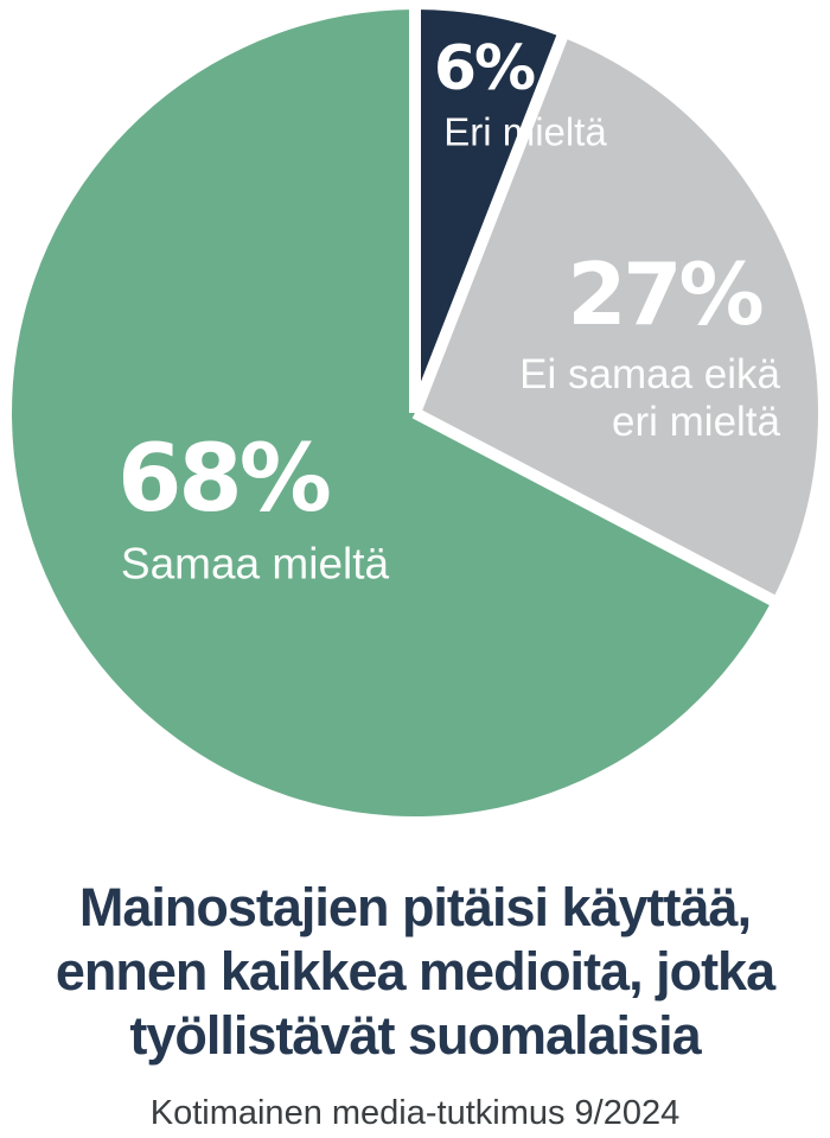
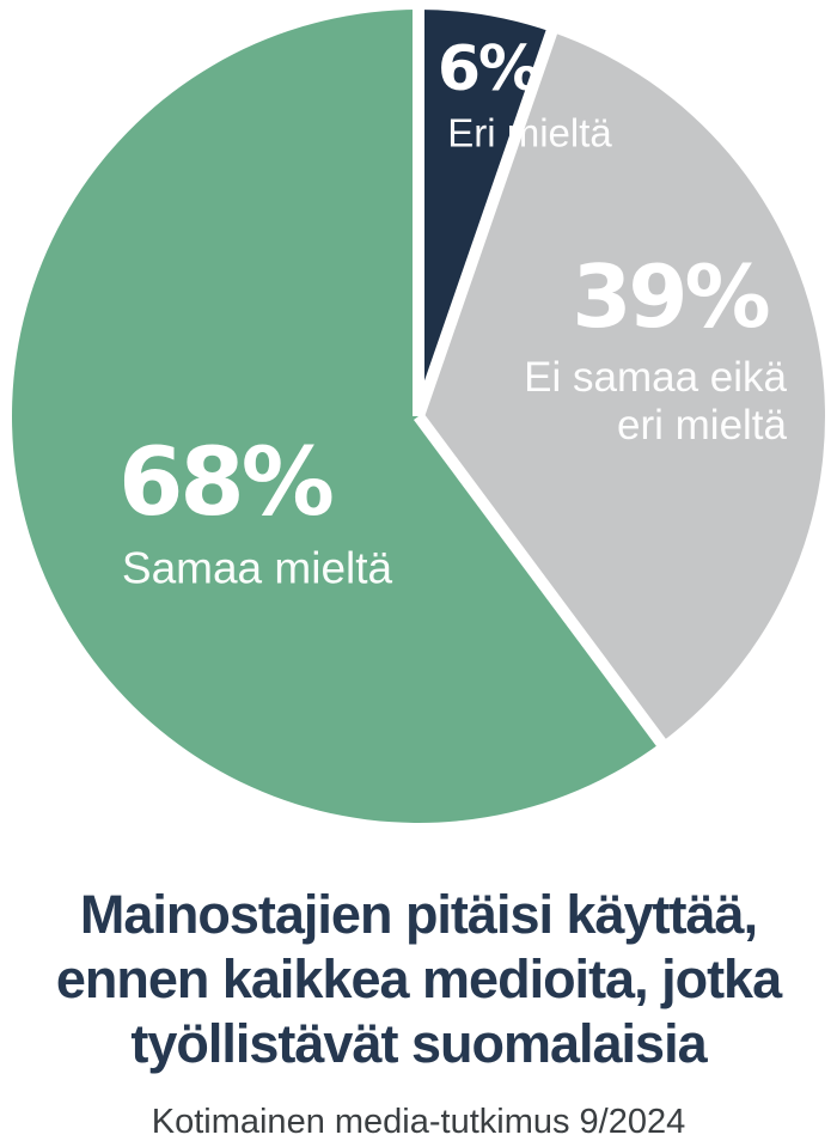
Ei samaa eikä eri mieltä: 27% -> 39%
